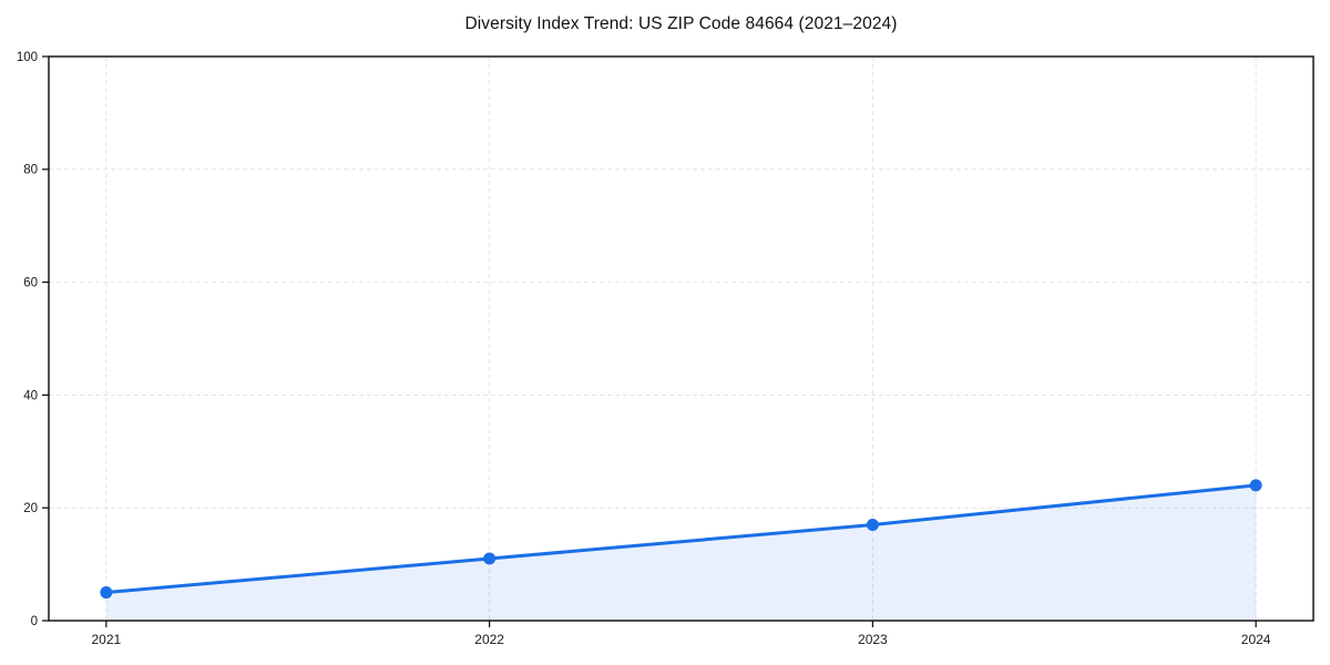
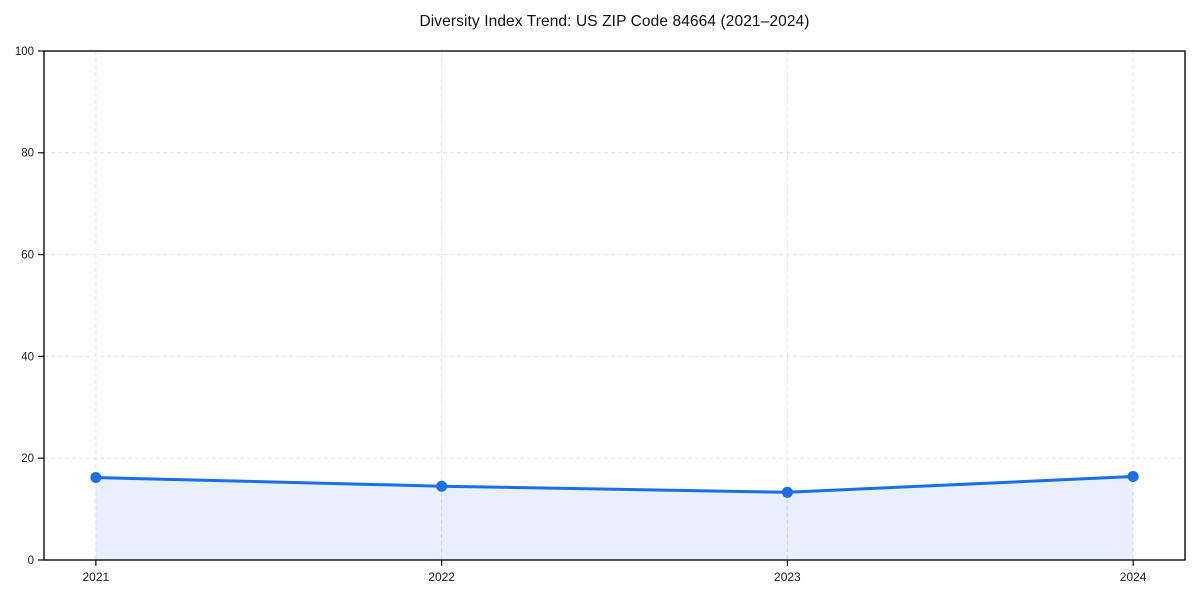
2021: 5 -> 16
2022: 11 -> 14
2023: 17 -> 13
2024: 24 -> 16
